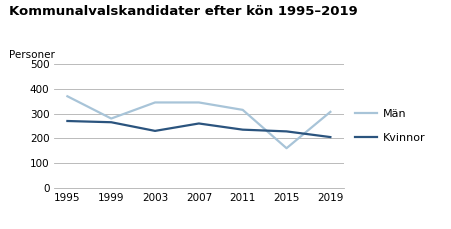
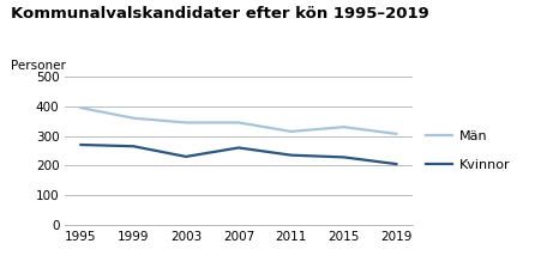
Män/1995: 370 -> 395
Män/1999: 280 -> 360
Män/2015: 160 -> 330
